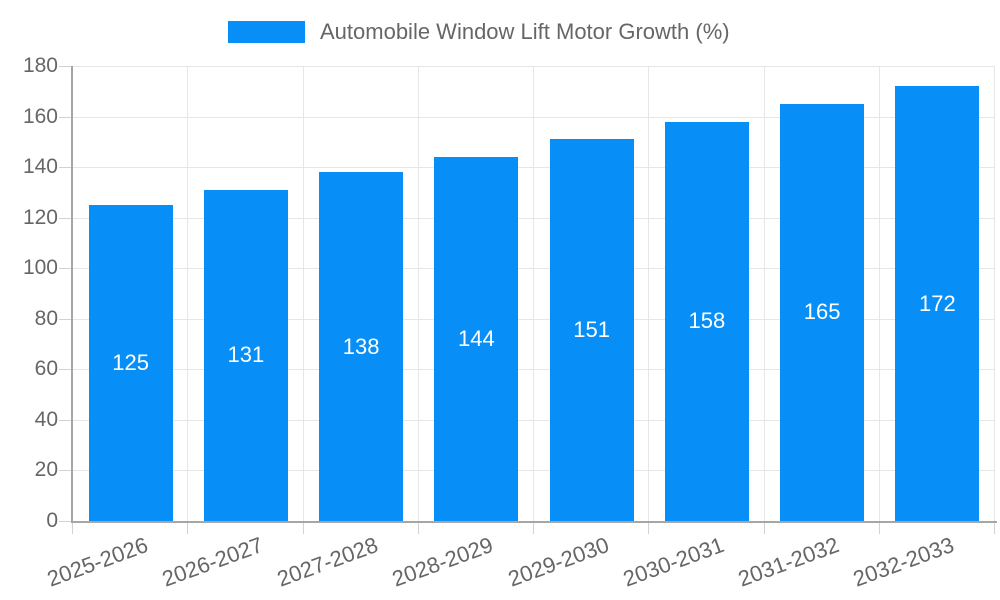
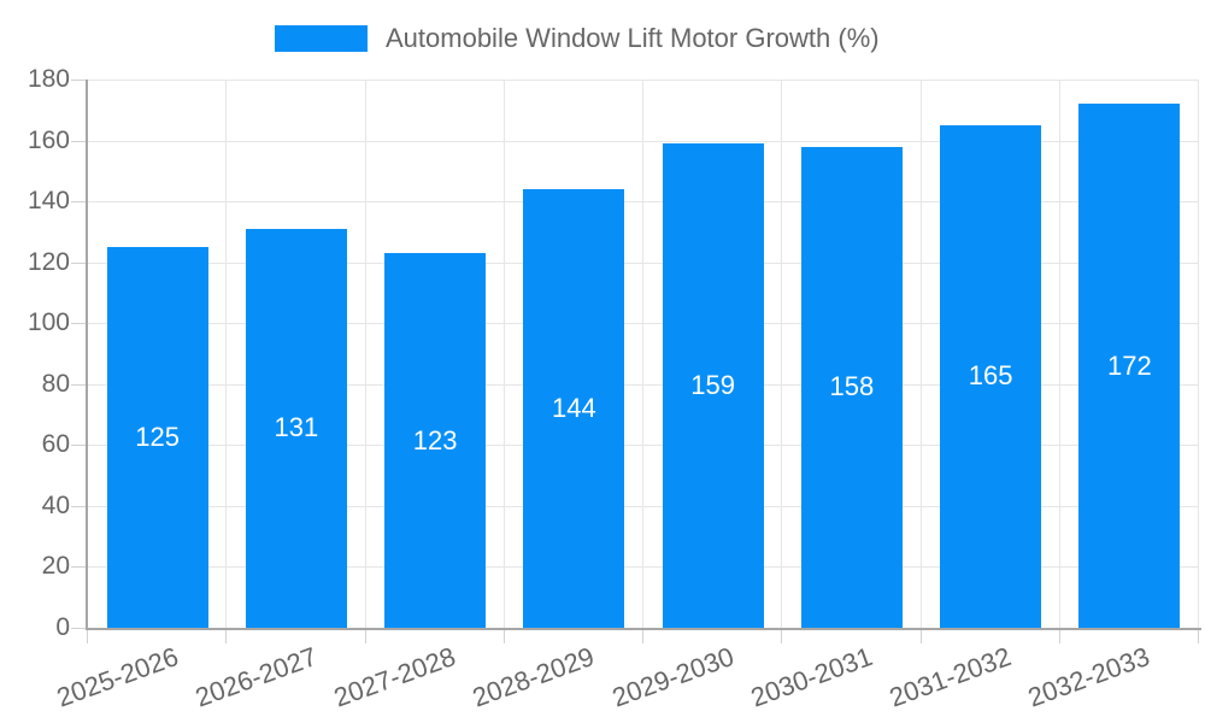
2027-2028: 138 -> 123
2029-2030: 151 -> 159
